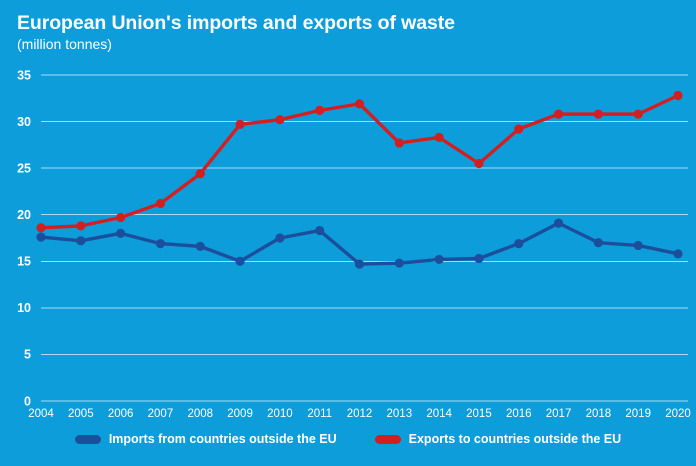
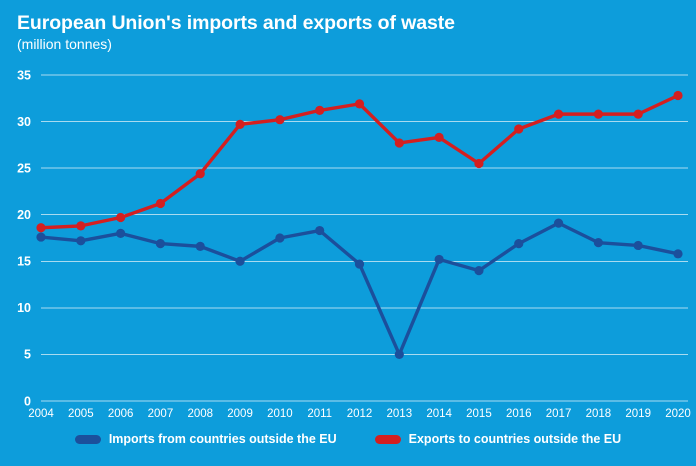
Imports from countries outside the EU/2013: 15 -> 5
Imports from countries outside the EU/2015: 15 -> 14
